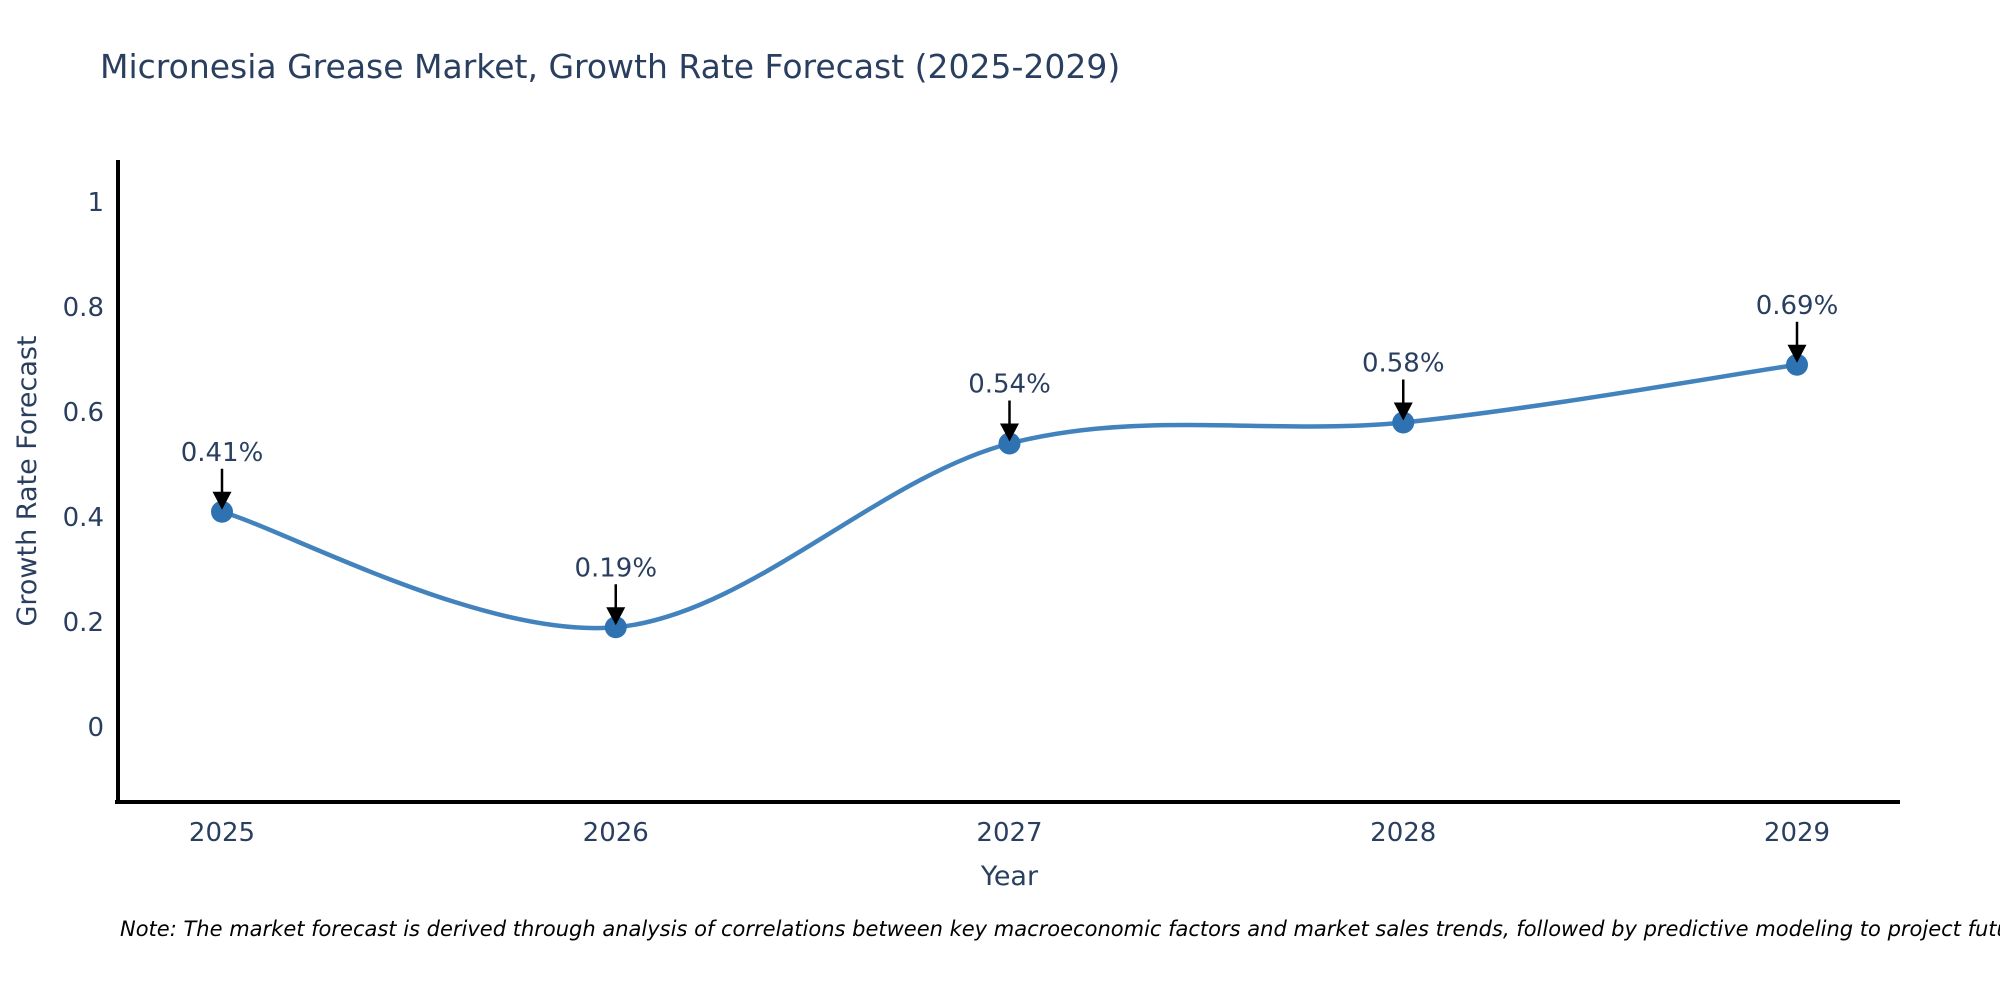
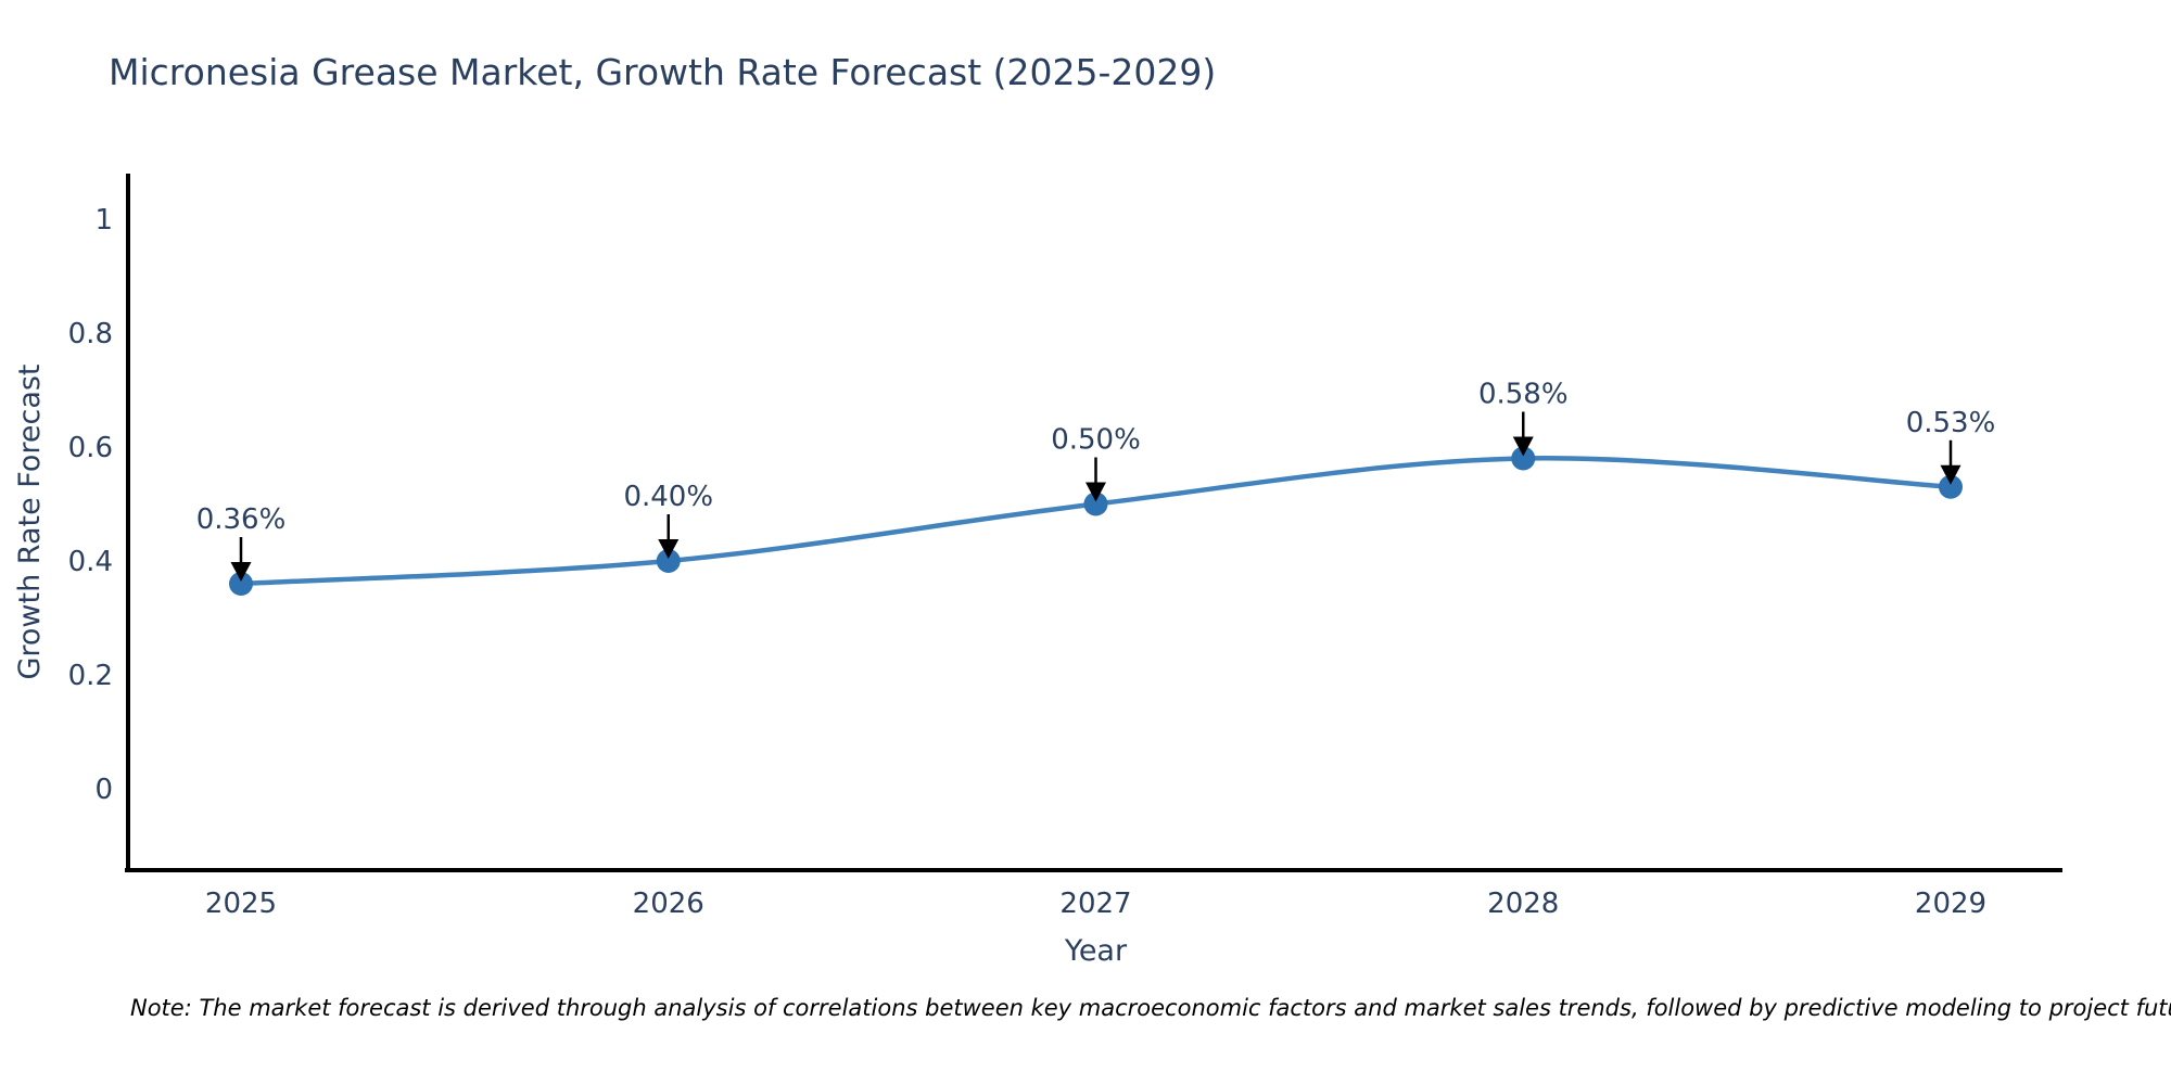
2025: 0.41% -> 0.36%
2026: 0.19% -> 0.40%
2027: 0.54% -> 0.50%
2029: 0.69% -> 0.53%
